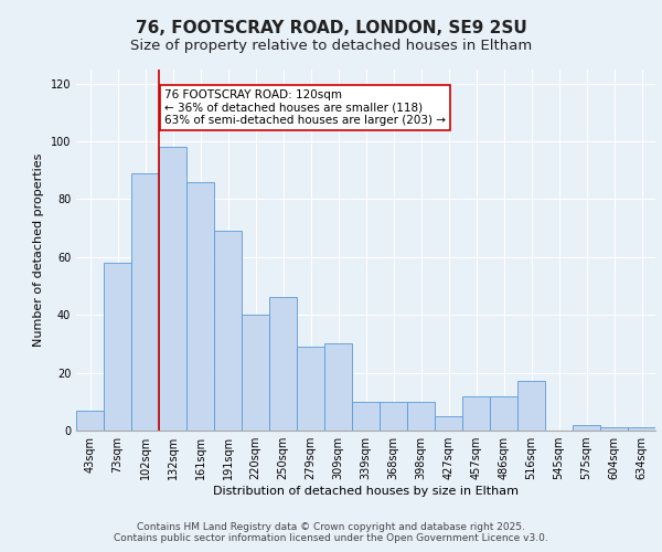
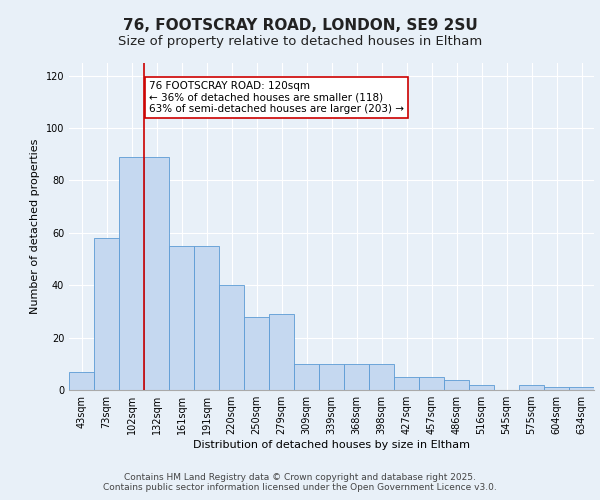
132sqm: 98 -> 89
161sqm: 86 -> 55
191sqm: 69 -> 55
250sqm: 46 -> 28
309sqm: 30 -> 10
457sqm: 12 -> 5
486sqm: 12 -> 4
516sqm: 17 -> 2
